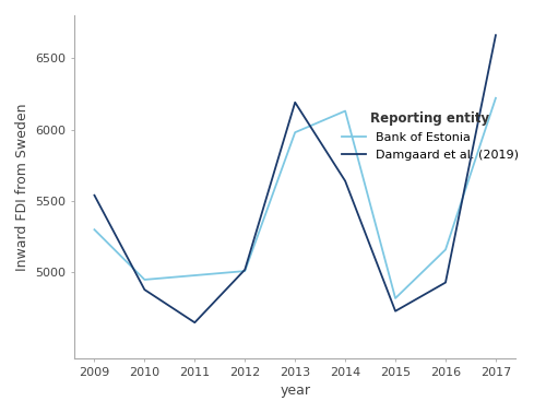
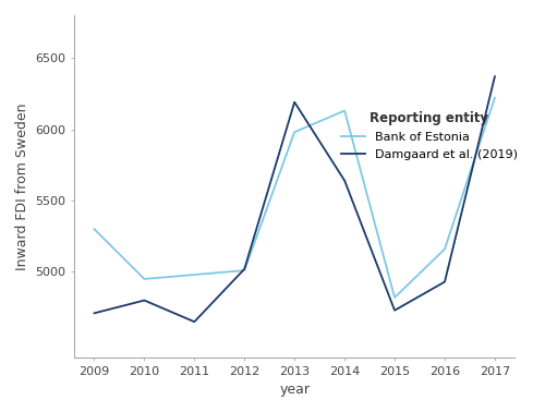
Damgaard et al. (2019)/2009: 5540 -> 4710
Damgaard et al. (2019)/2010: 4880 -> 4800
Damgaard et al. (2019)/2017: 6660 -> 6370
